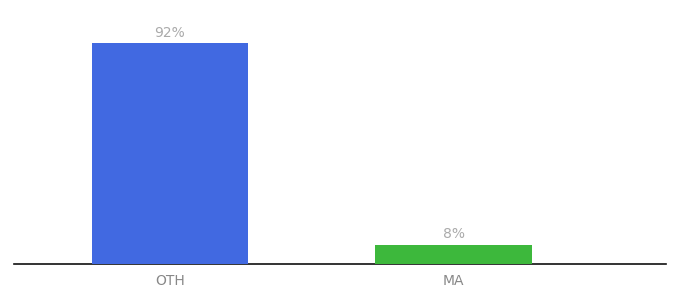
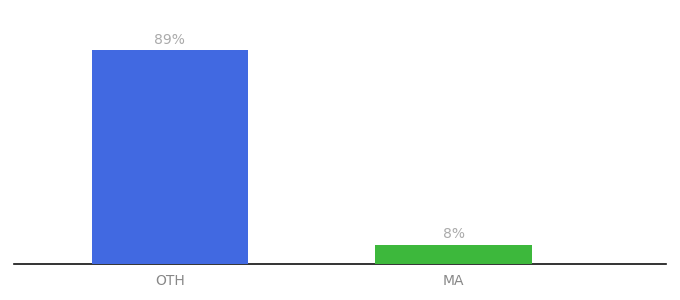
OTH: 92% -> 89%
